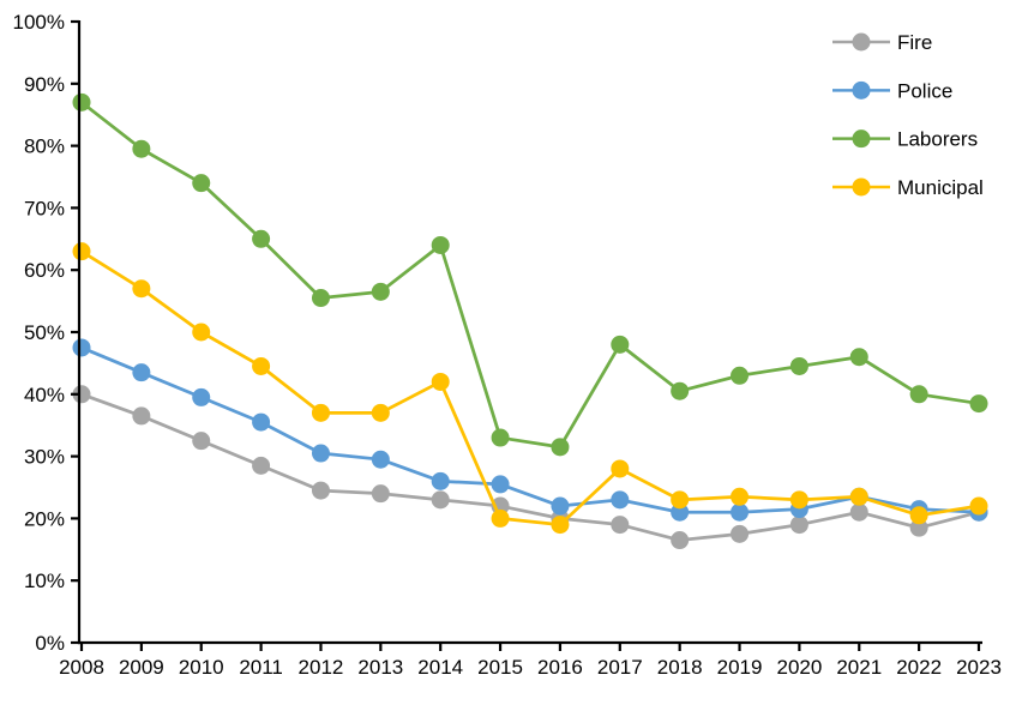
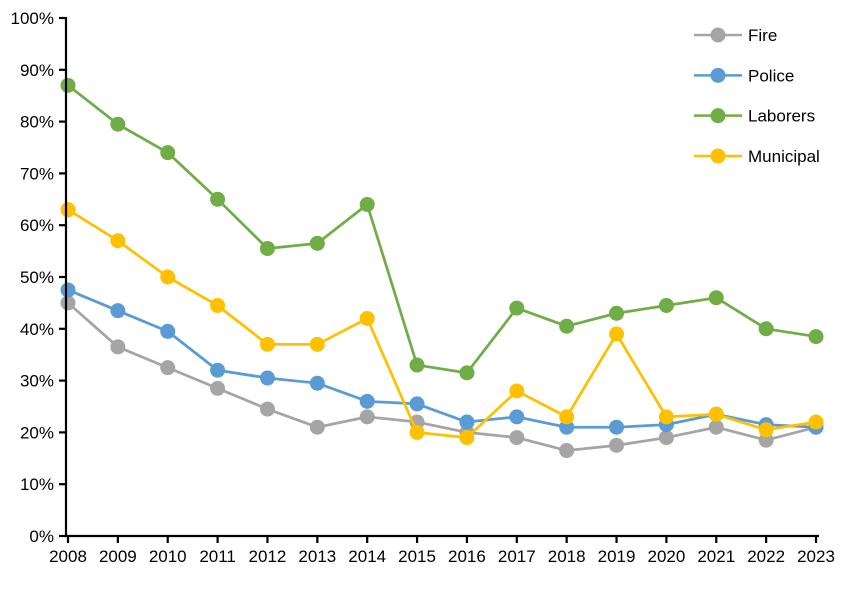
Fire/2008: 40% -> 45%
Police/2011: 36% -> 32%
Fire/2013: 24% -> 21%
Laborers/2017: 48% -> 44%
Municipal/2019: 24% -> 39%
